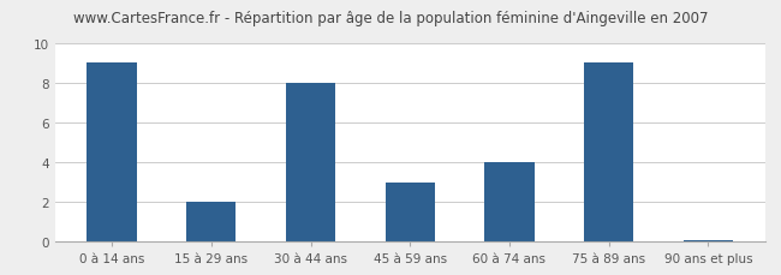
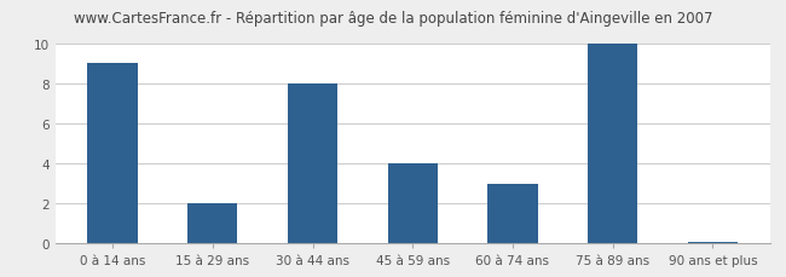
45 à 59 ans: 3.0 -> 4.0
60 à 74 ans: 4.0 -> 3.0
75 à 89 ans: 9.0 -> 10.0
